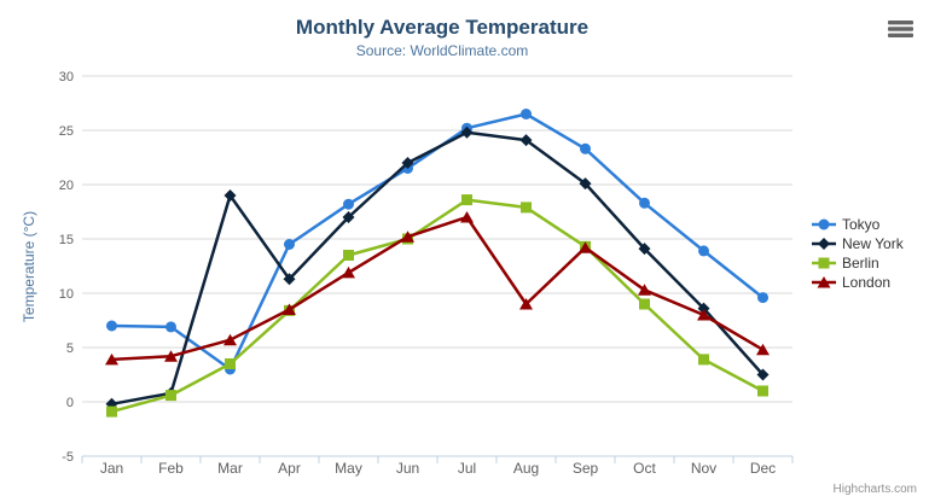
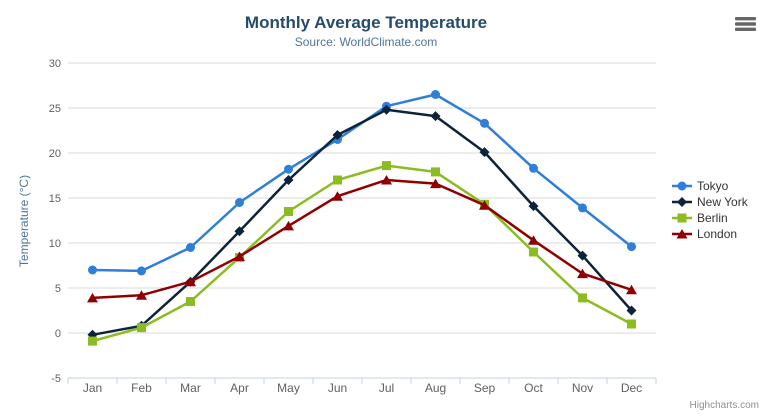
Tokyo/Mar: 3 -> 10
New York/Mar: 19 -> 6
Berlin/Jun: 15 -> 17
London/Aug: 9 -> 17
London/Nov: 8 -> 7
